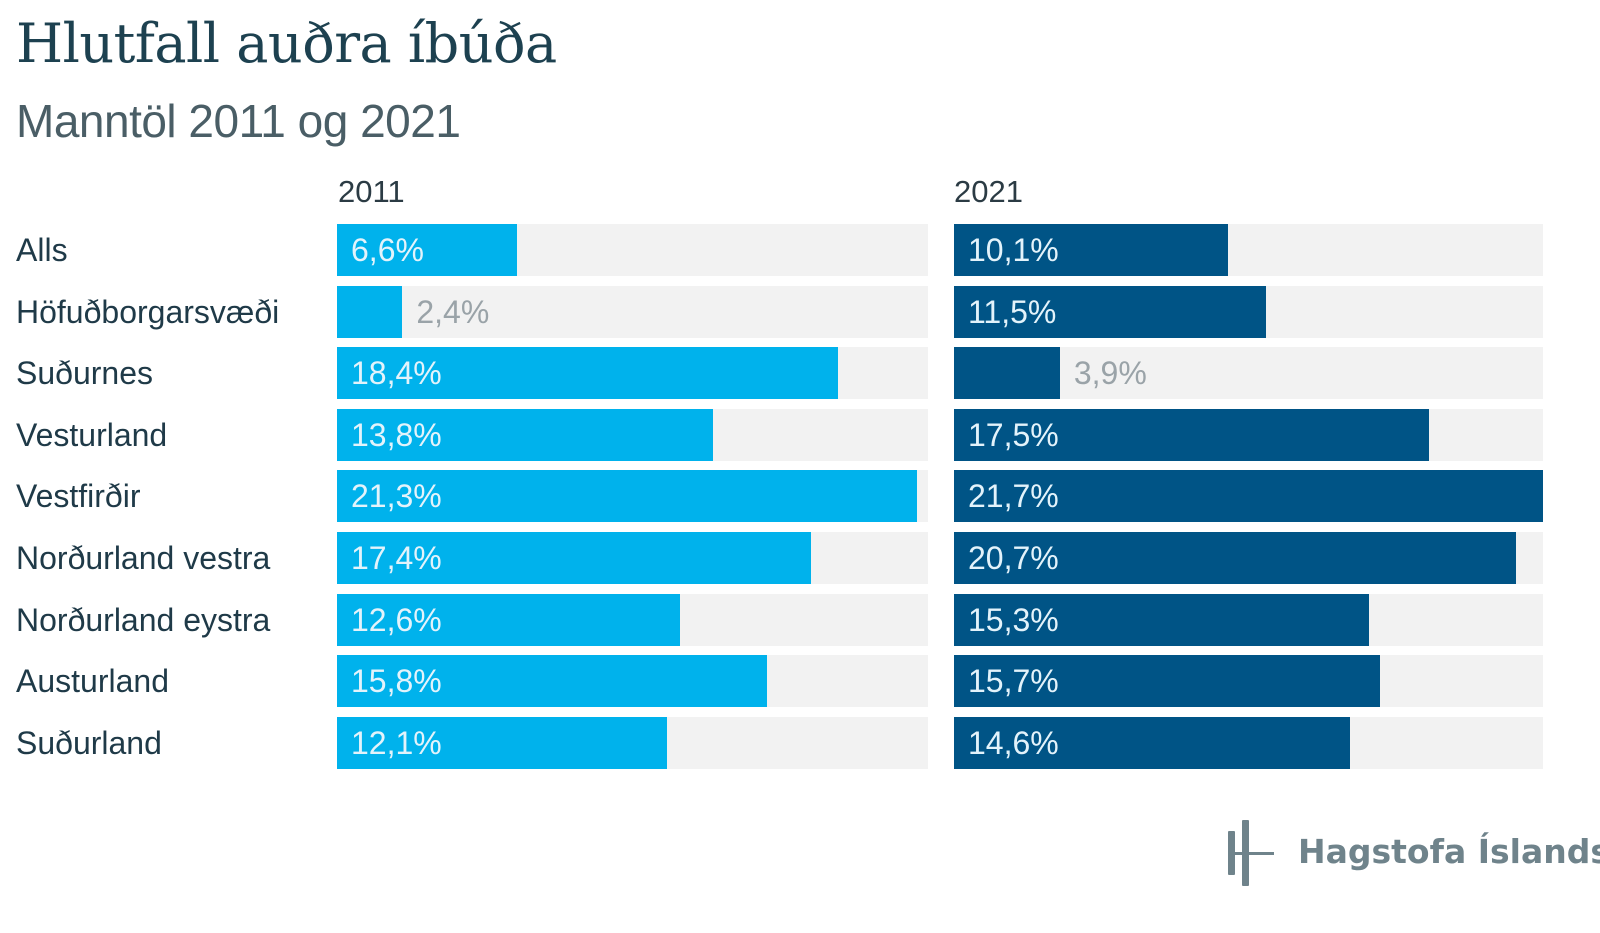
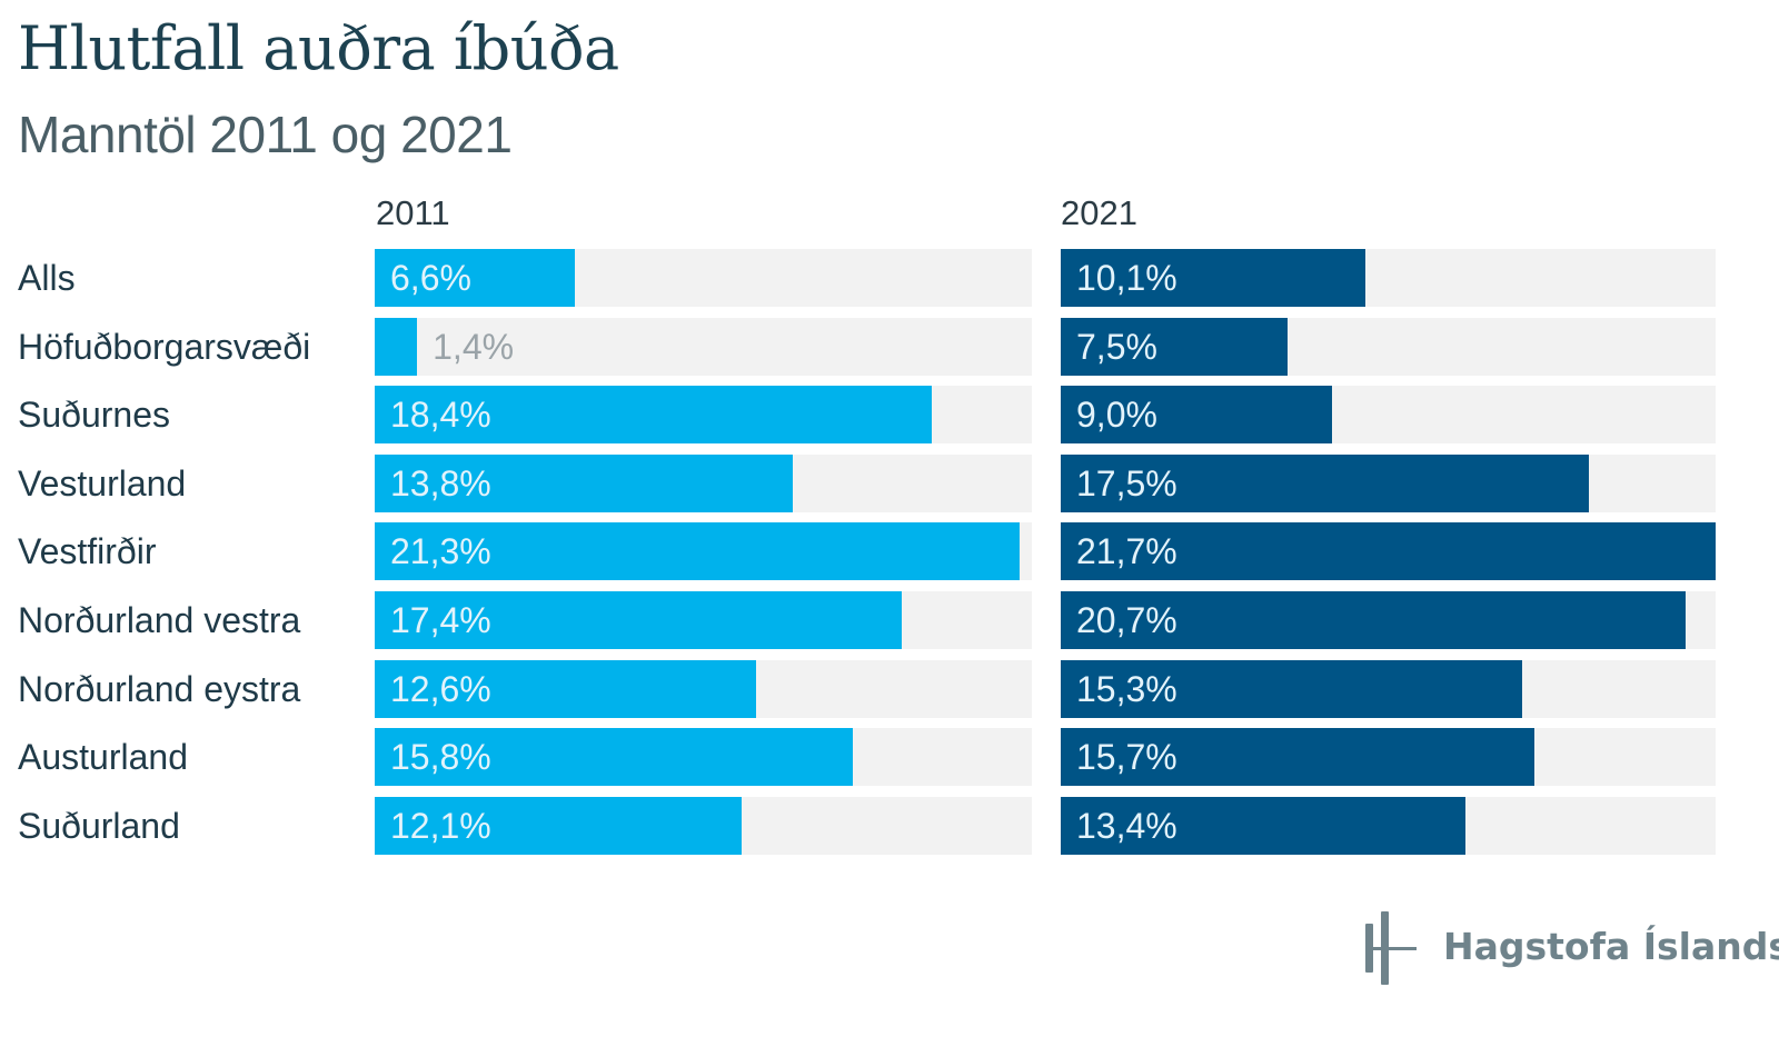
2011/Höfuðborgarsvæði: 2,4% -> 1,4%
2021/Höfuðborgarsvæði: 11,5% -> 7,5%
2021/Suðurnes: 3,9% -> 9,0%
2021/Suðurland: 14,6% -> 13,4%
